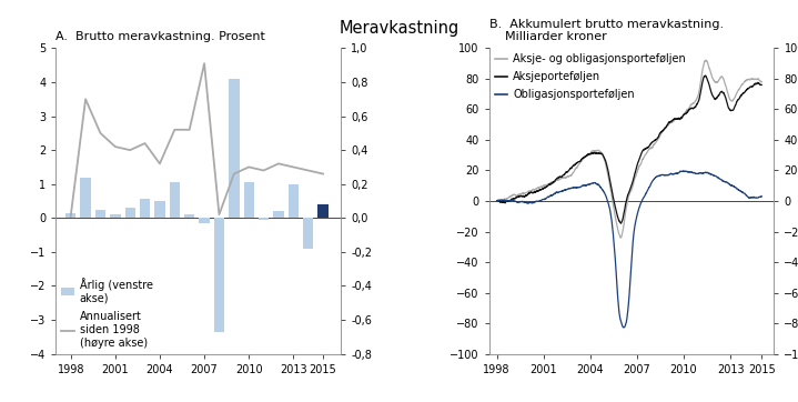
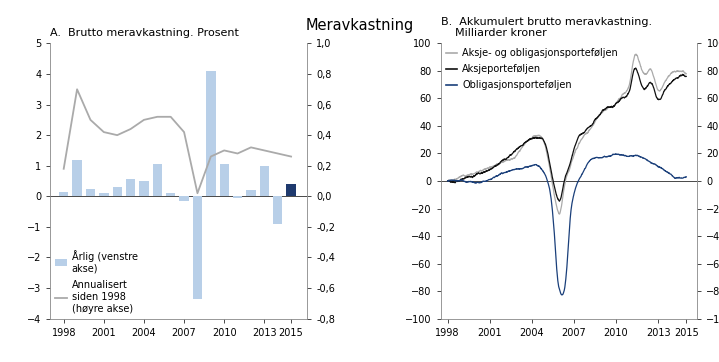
A. Brutto meravkastning. Prosent/Annualisert siden 1998 (høyre akse)/1998: 0,01 -> 0,18
A. Brutto meravkastning. Prosent/Annualisert siden 1998 (høyre akse)/2004: 0,32 -> 0,50
A. Brutto meravkastning. Prosent/Annualisert siden 1998 (høyre akse)/2007: 0,91 -> 0,42
